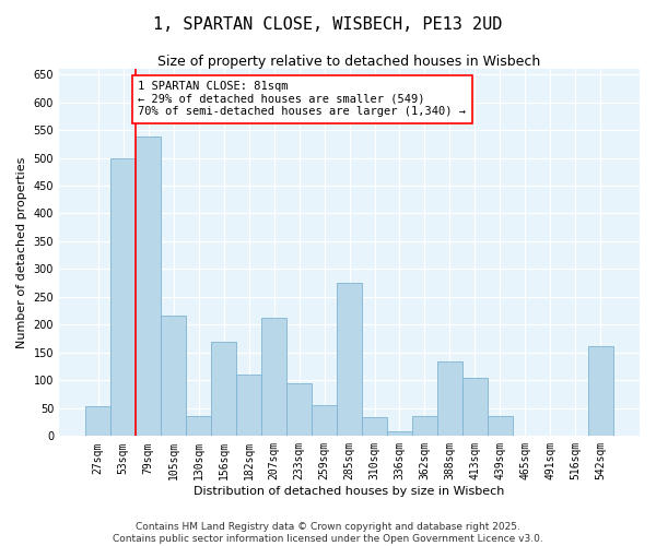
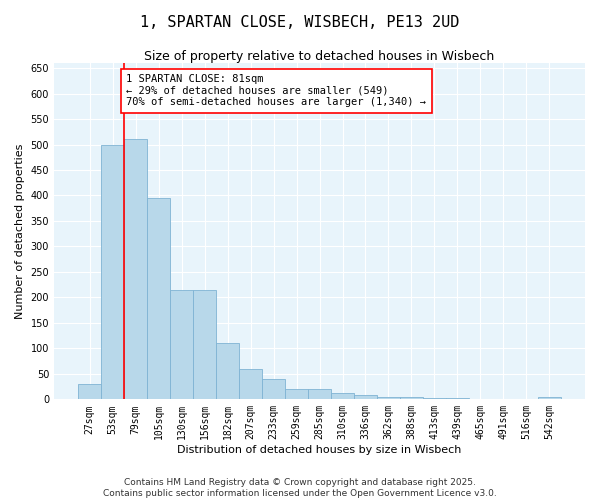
27sqm: 54 -> 30
79sqm: 538 -> 510
105sqm: 216 -> 395
130sqm: 36 -> 215
156sqm: 170 -> 215
207sqm: 212 -> 60
233sqm: 94 -> 40
259sqm: 56 -> 20
285sqm: 276 -> 20
310sqm: 34 -> 12
362sqm: 36 -> 5
388sqm: 134 -> 5
413sqm: 104 -> 3
439sqm: 36 -> 3
542sqm: 162 -> 5
